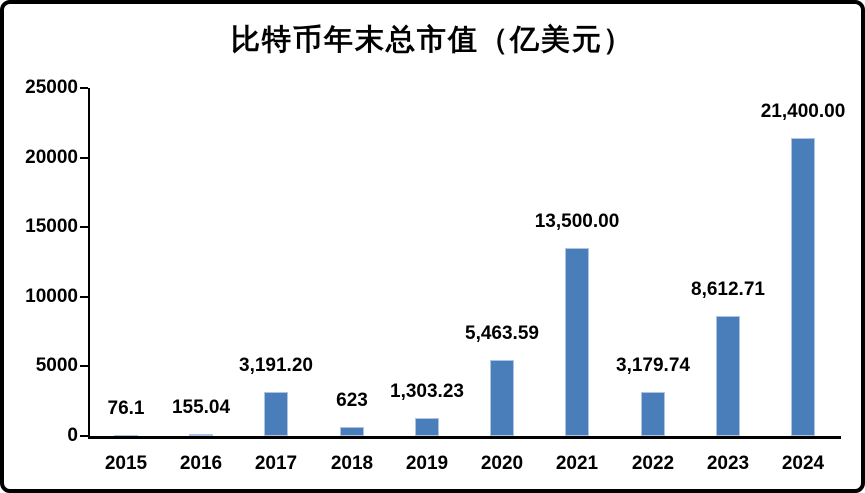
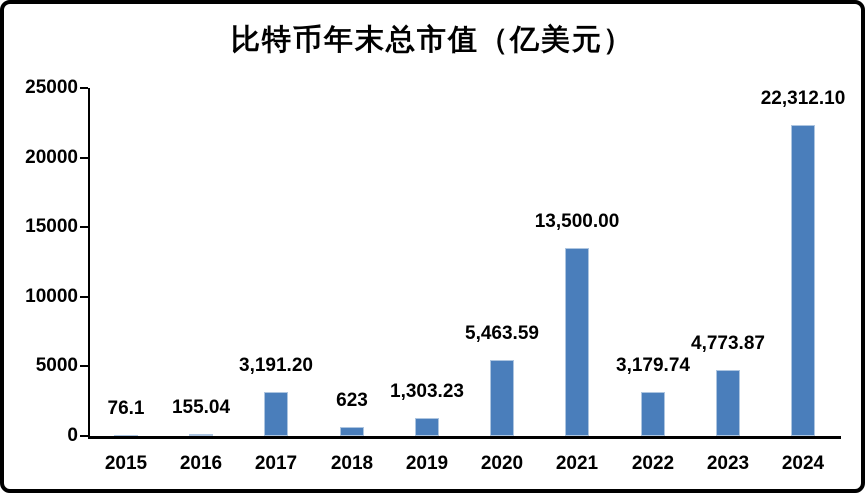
2023: 8,612.71 -> 4,773.87
2024: 21,400.00 -> 22,312.10
